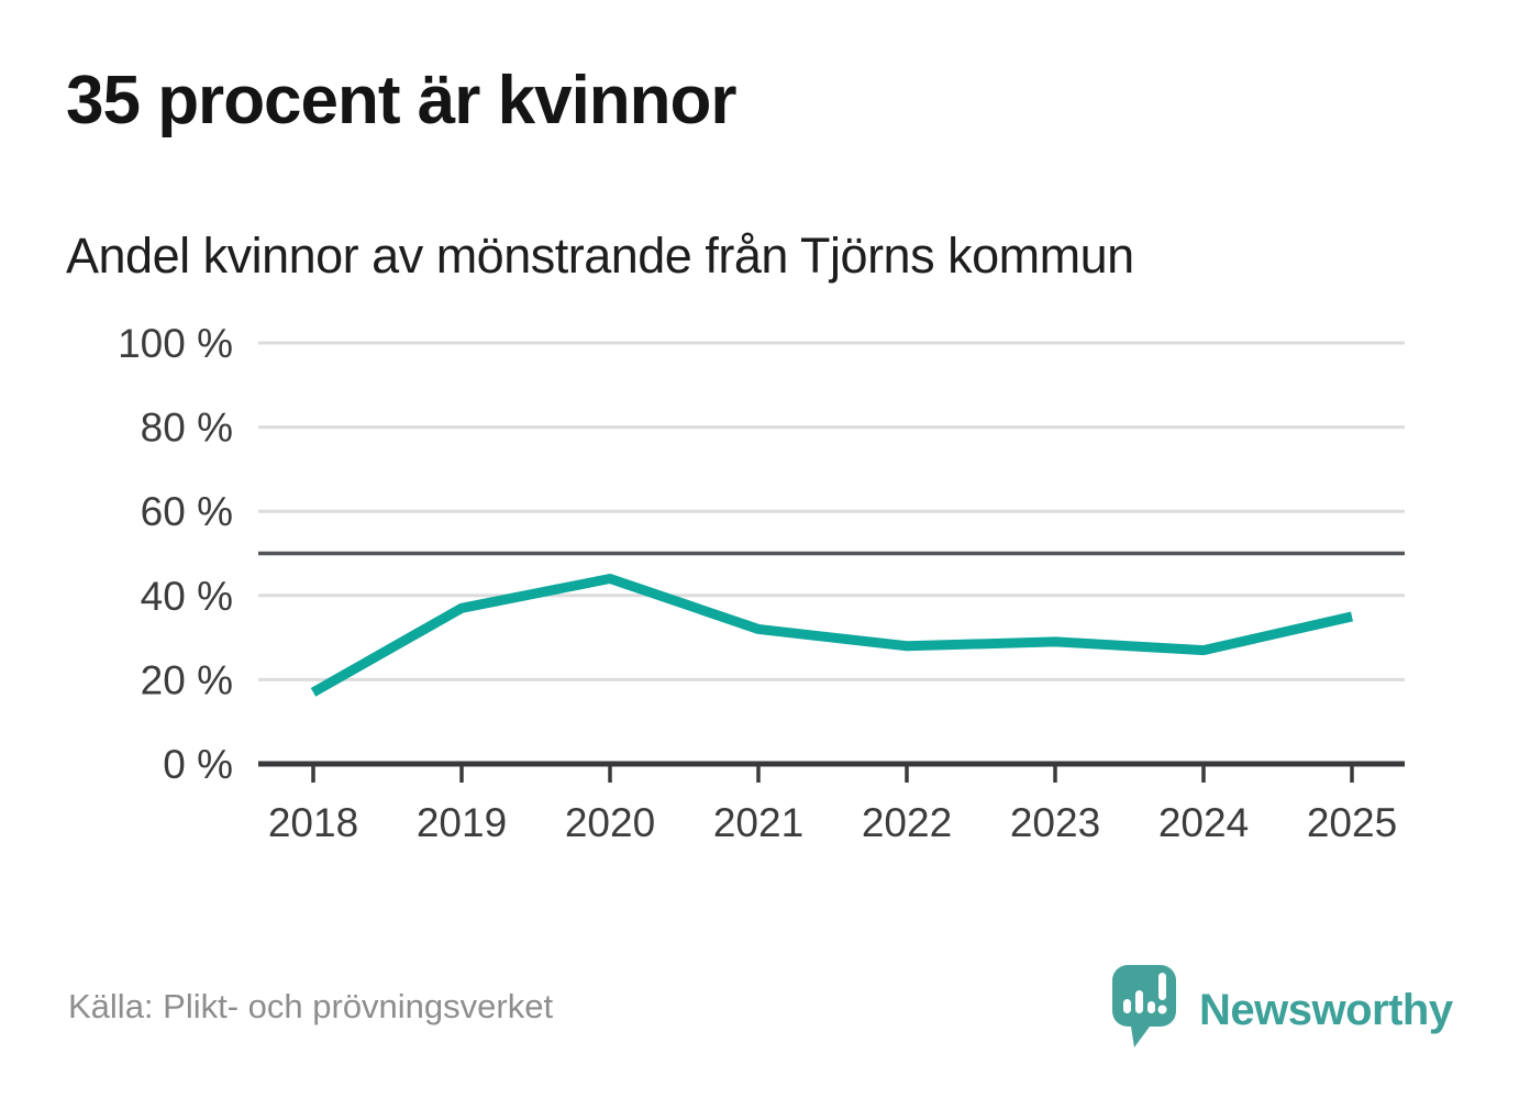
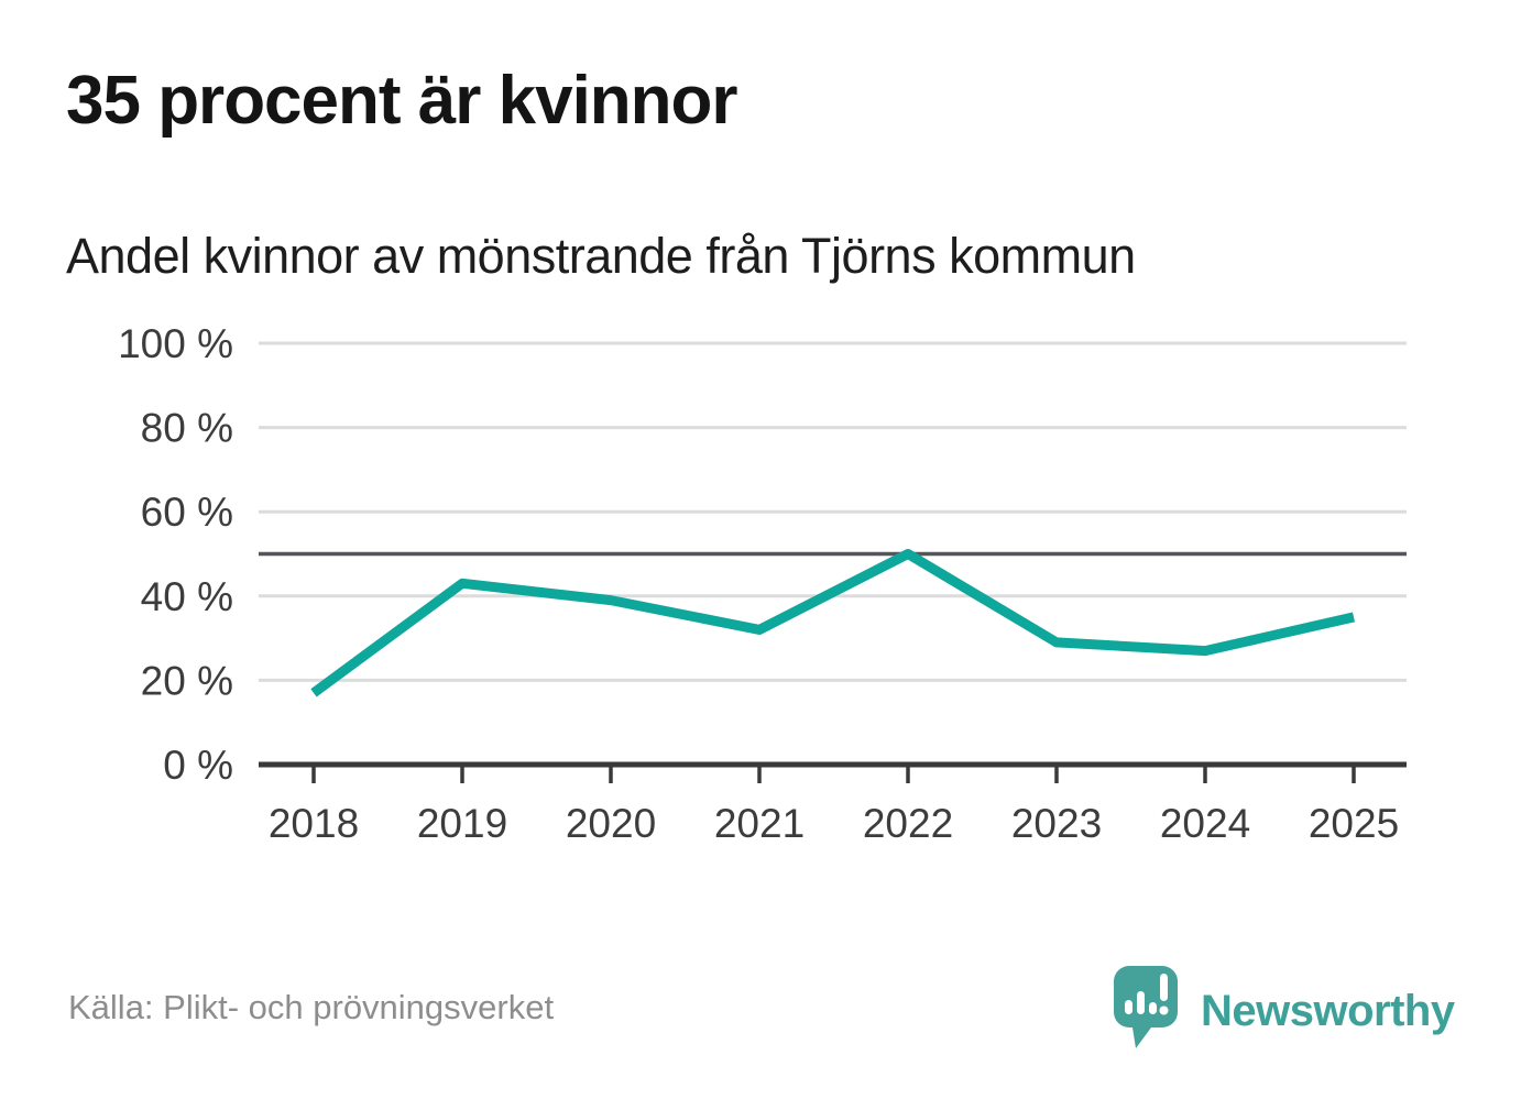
2019: 37% -> 43%
2020: 44% -> 39%
2022: 28% -> 50%
